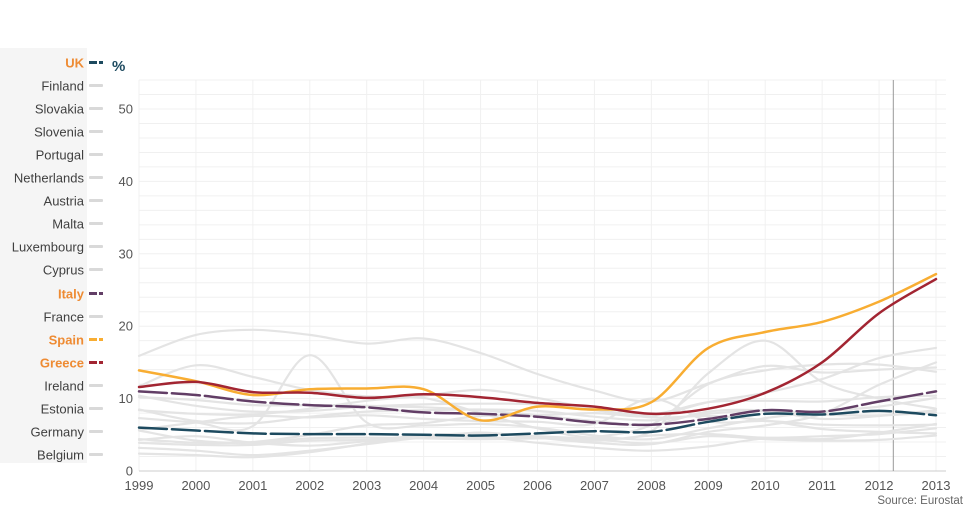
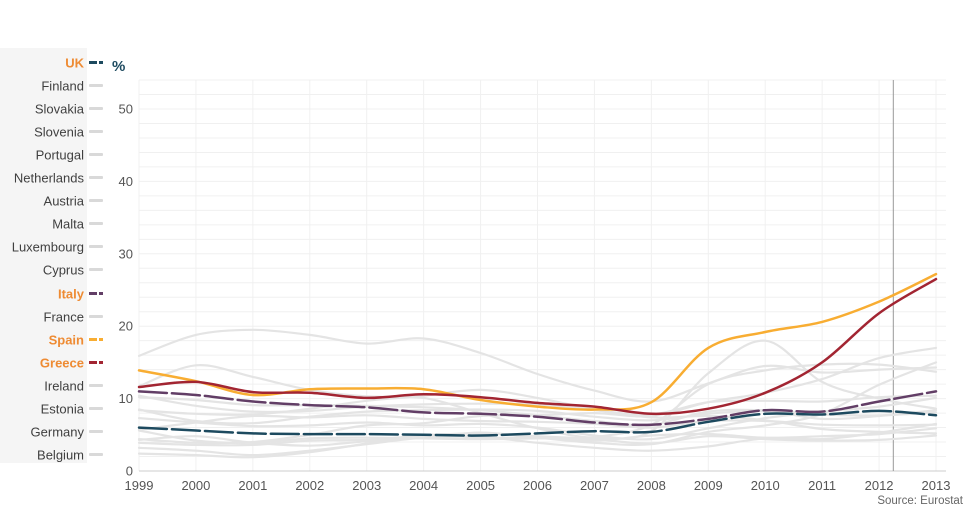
Slovenia/2002: 16 -> 6
Spain/2005: 7 -> 10
Malta/2008: 10 -> 6
